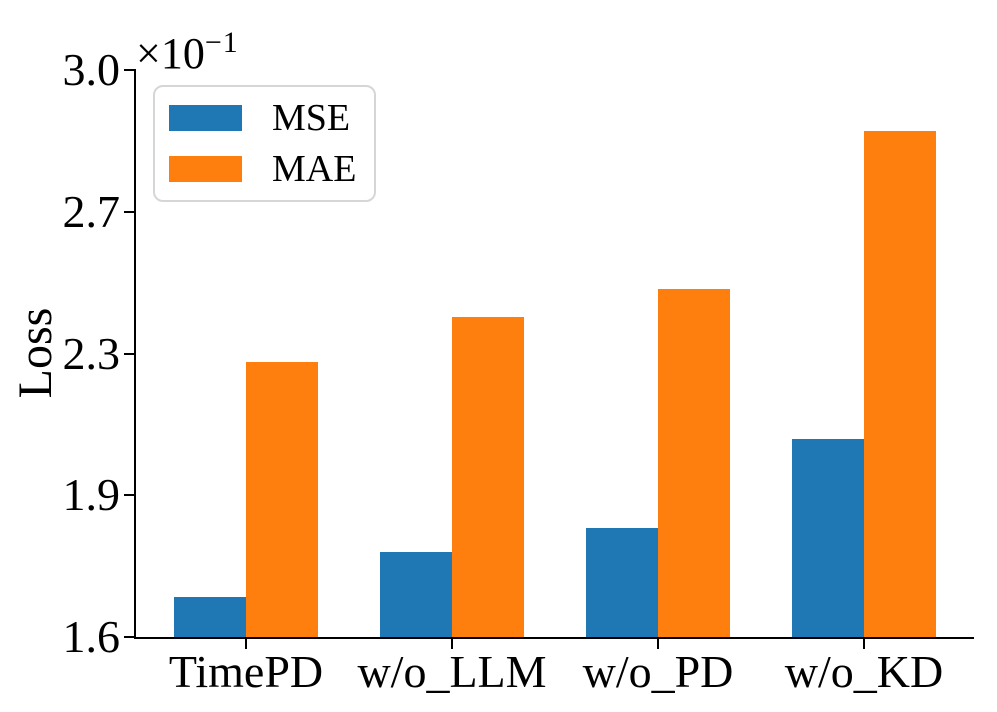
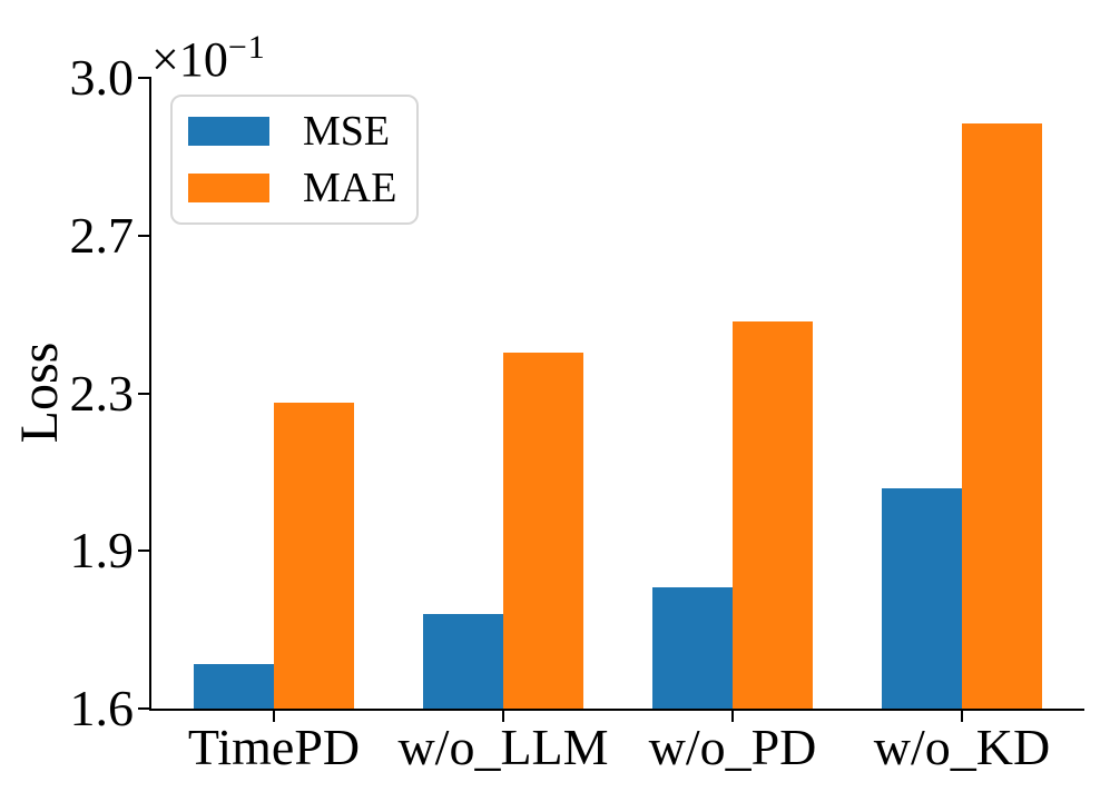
MAE/w/o_KD: 2.85 -> 2.90
